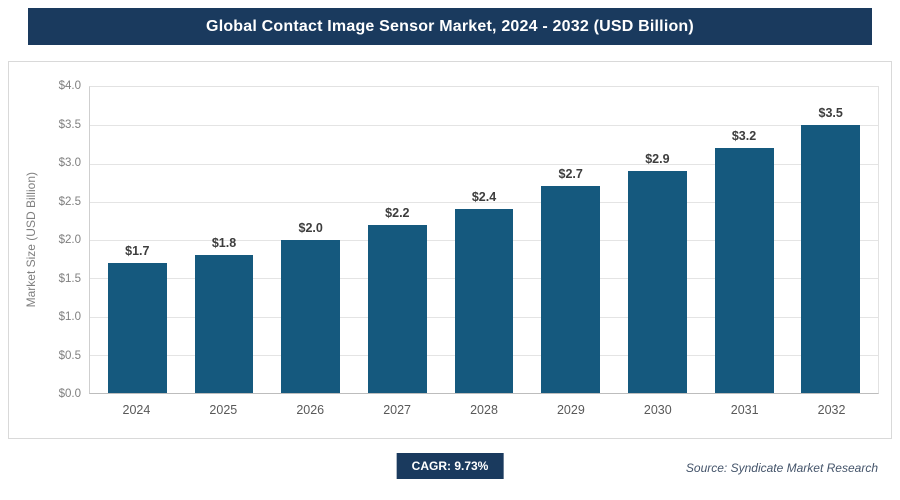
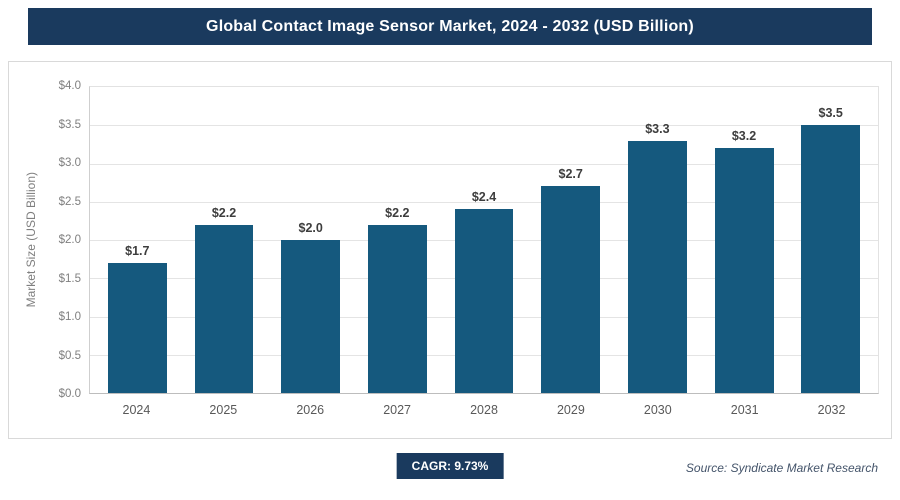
2025: $1.8 -> $2.2
2030: $2.9 -> $3.3
